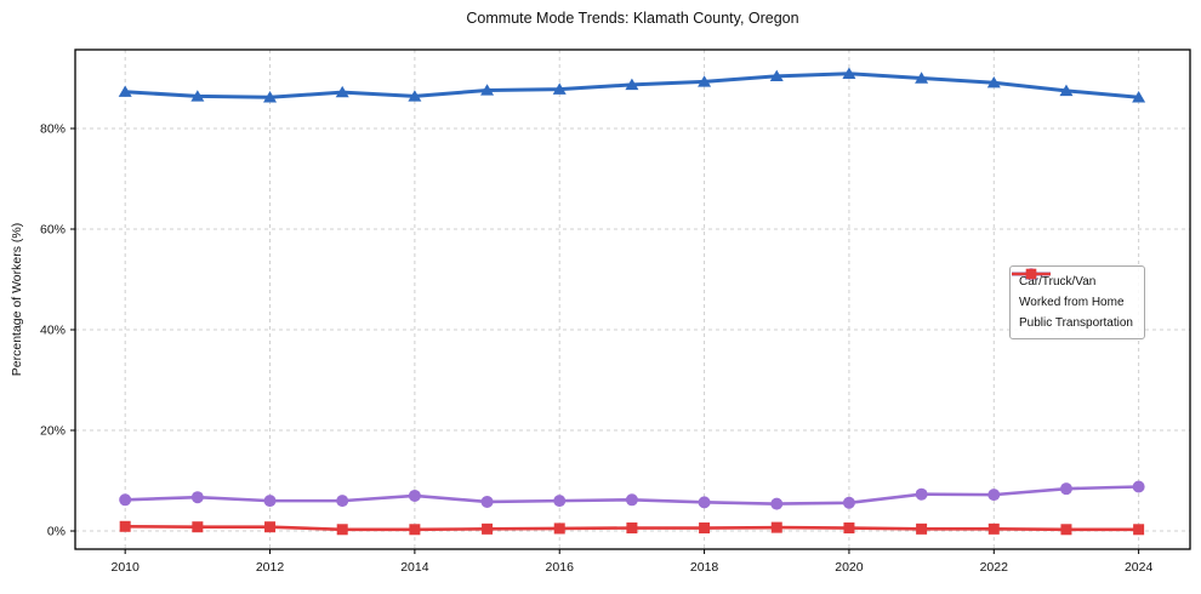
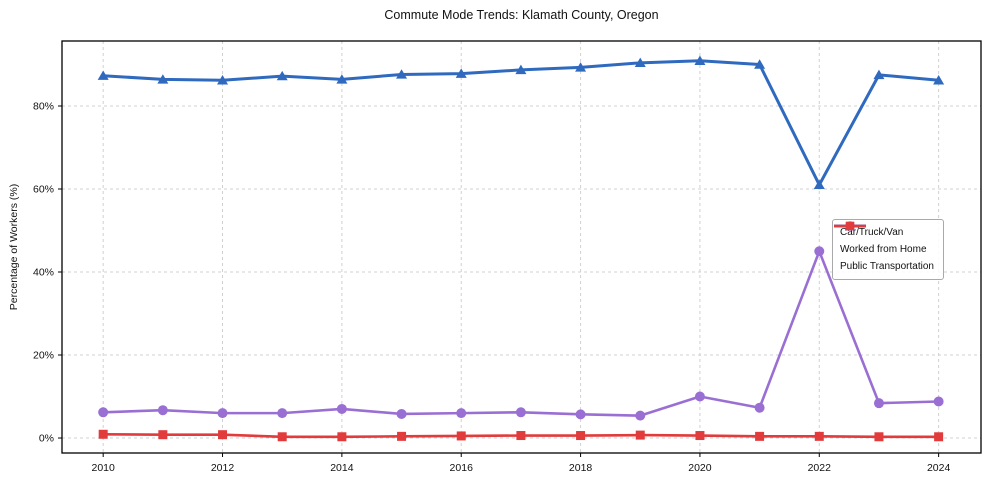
Worked from Home/2020: 6% -> 10%
Car/Truck/Van/2022: 89% -> 61%
Worked from Home/2022: 7% -> 45%
